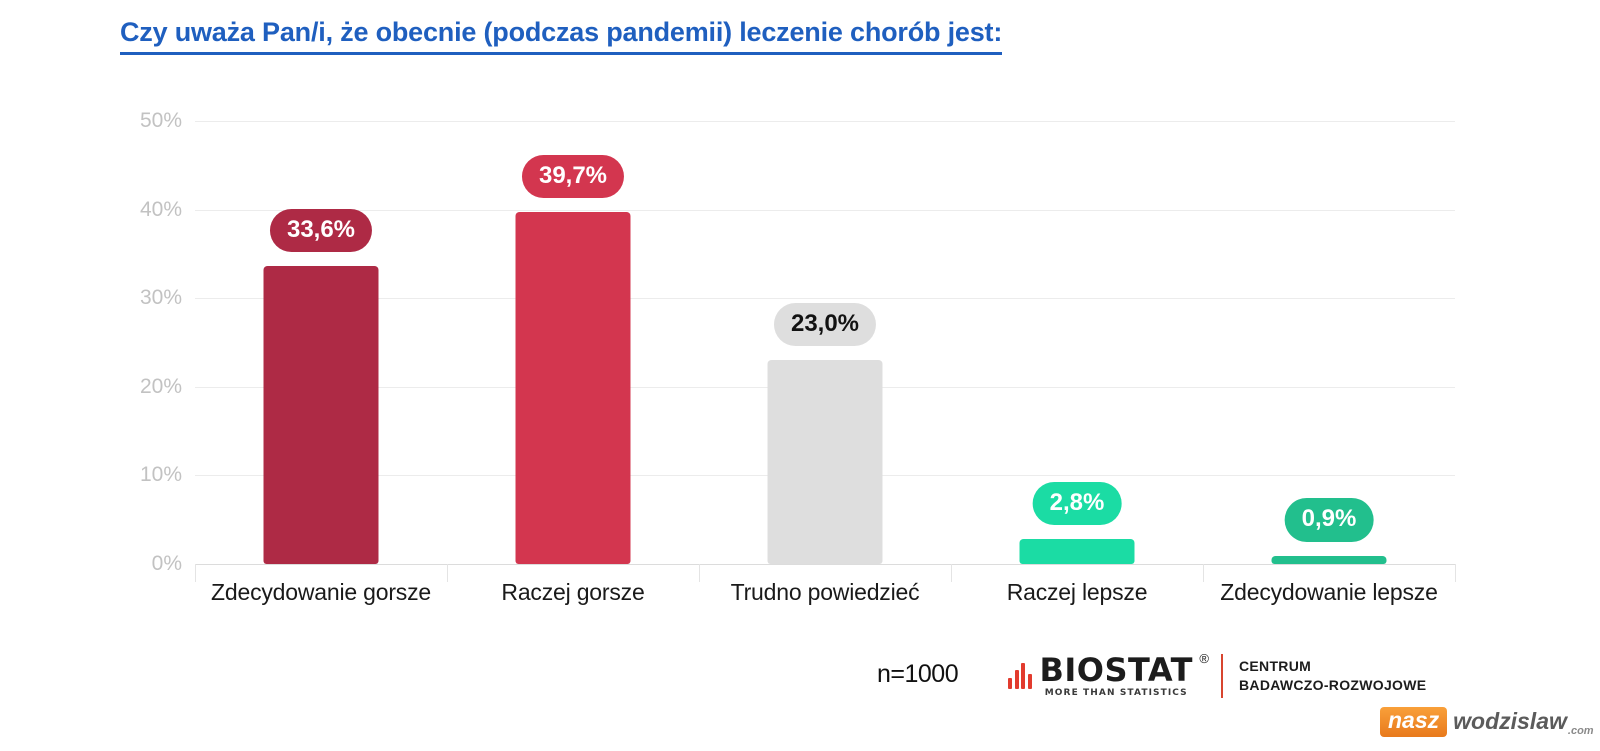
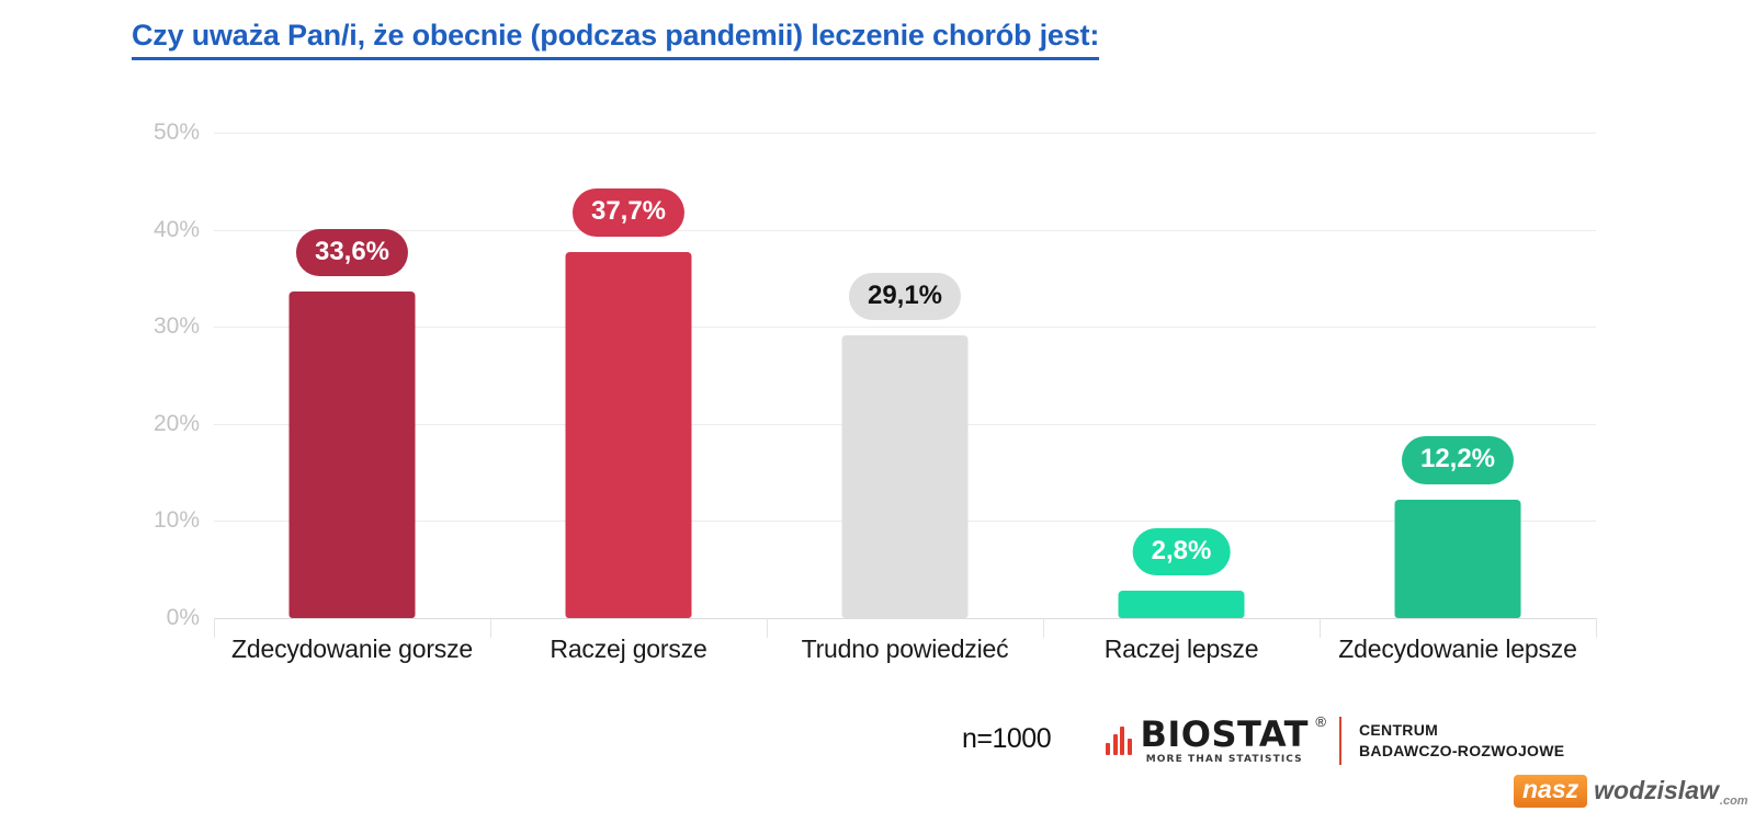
Raczej gorsze: 39,7% -> 37,7%
Trudno powiedzieć: 23,0% -> 29,1%
Zdecydowanie lepsze: 0,9% -> 12,2%
